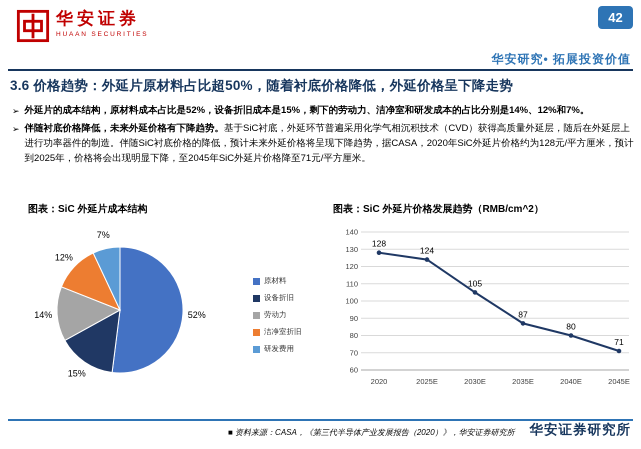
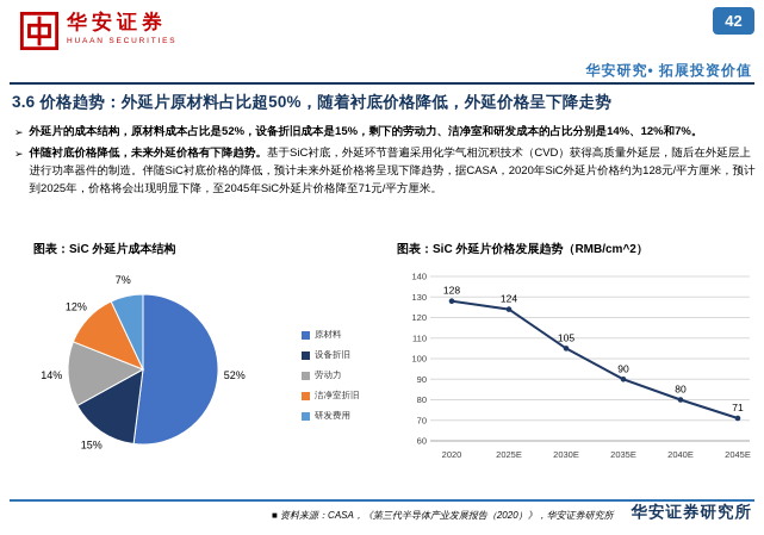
图表：SiC 外延片价格发展趋势（RMB/cm^2）/2035E: 87 -> 90
